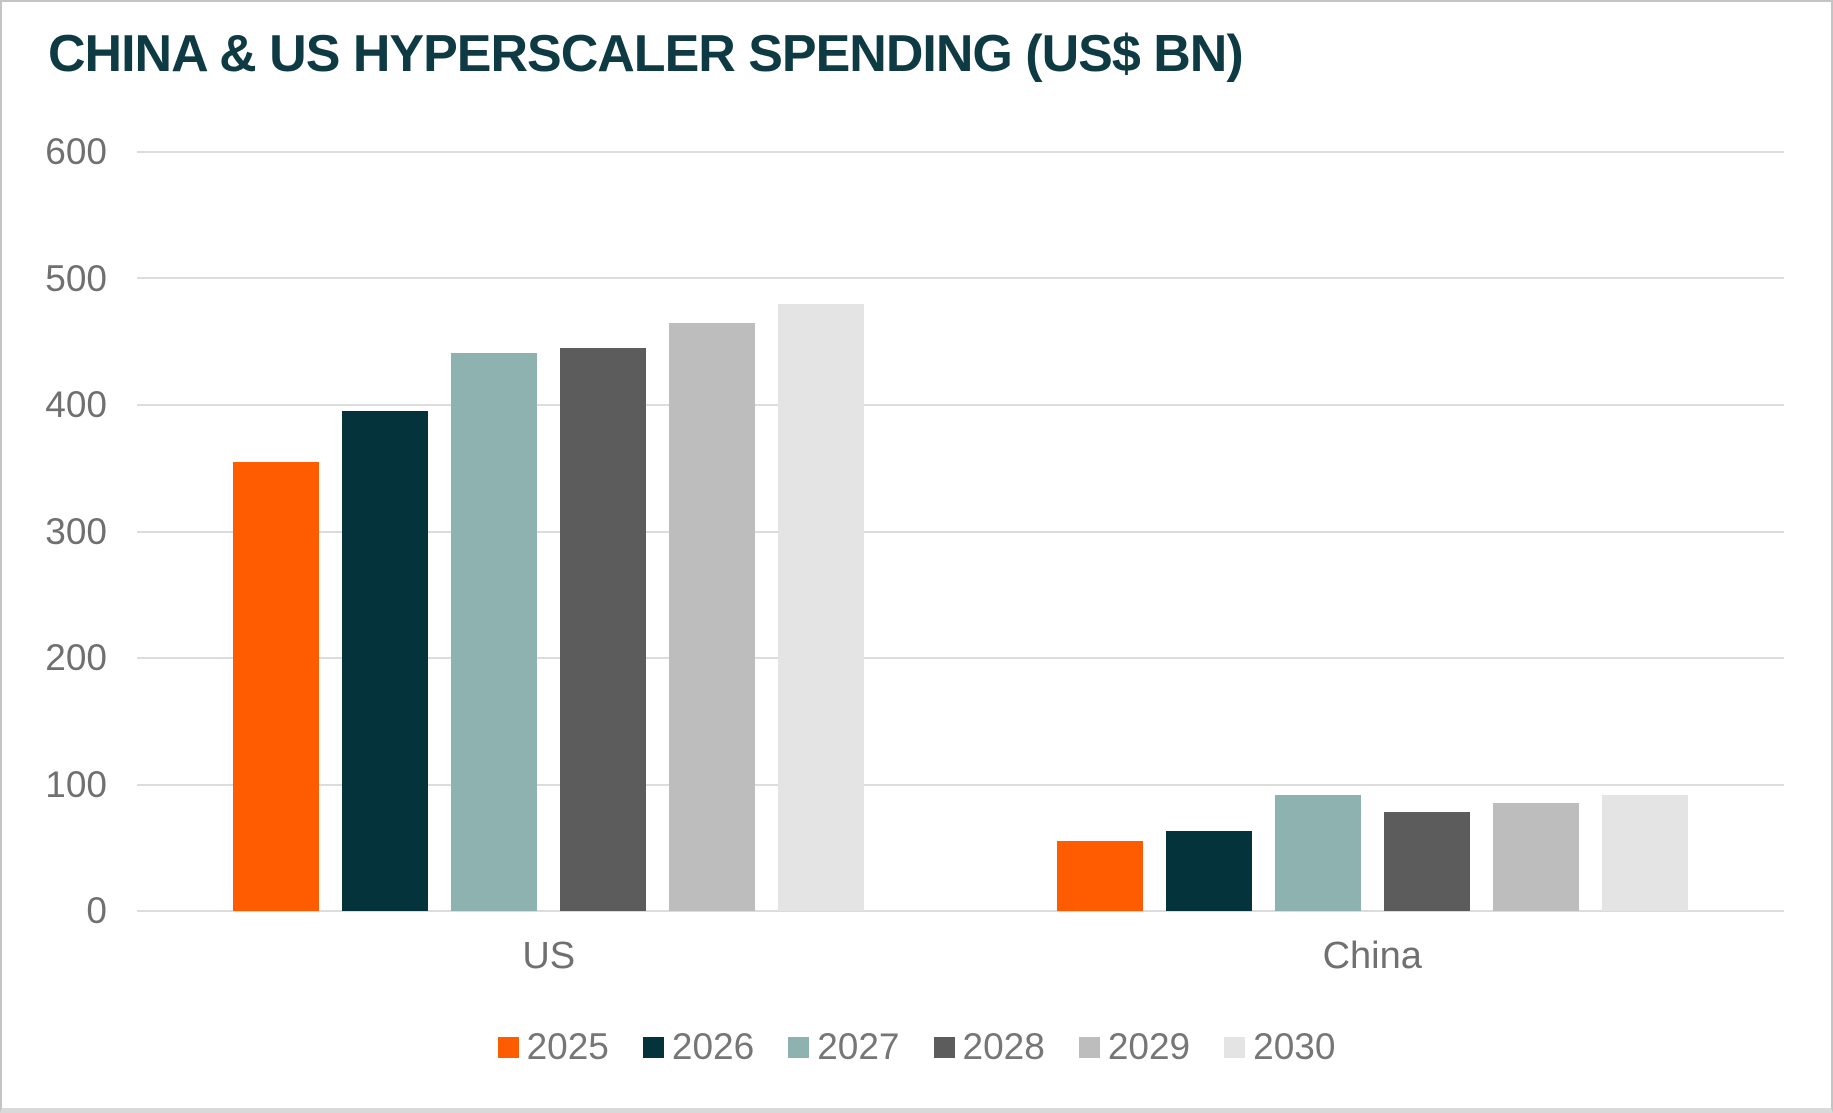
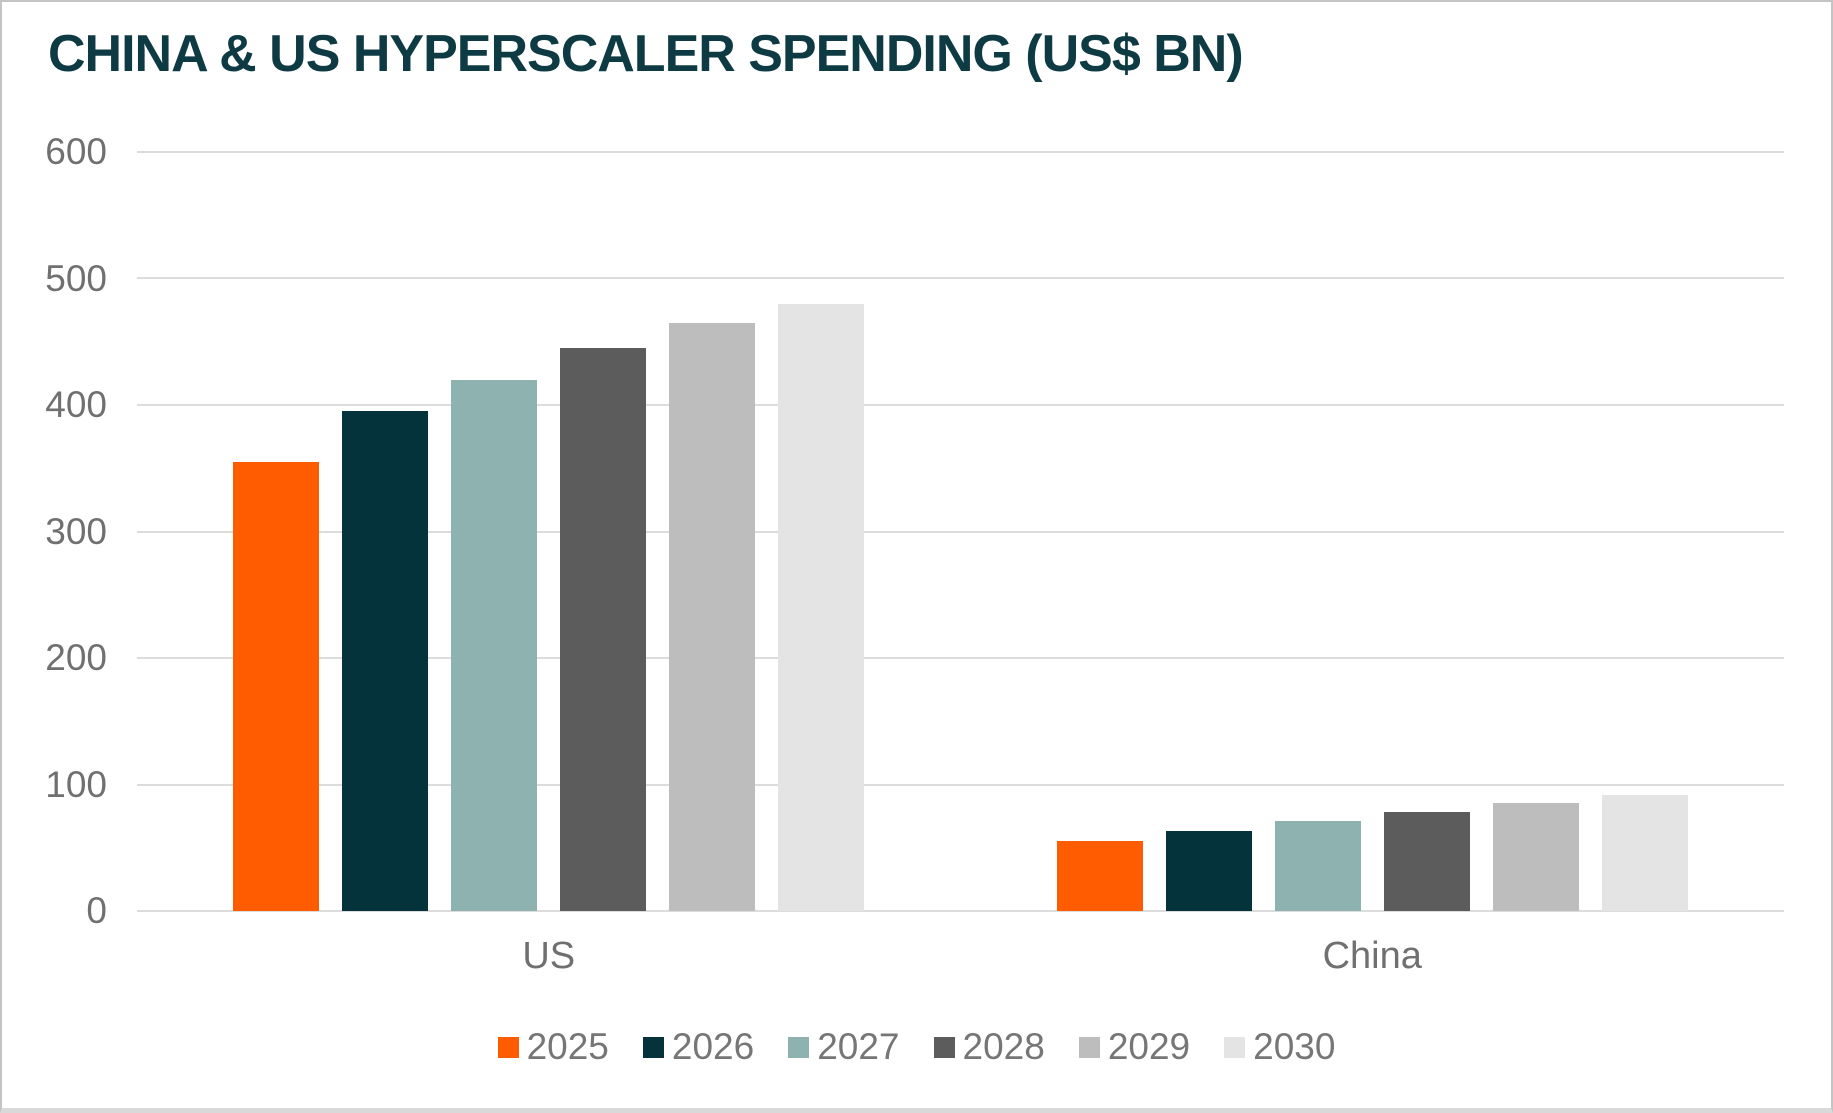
2027/US: 441 -> 420
2027/China: 92 -> 71
